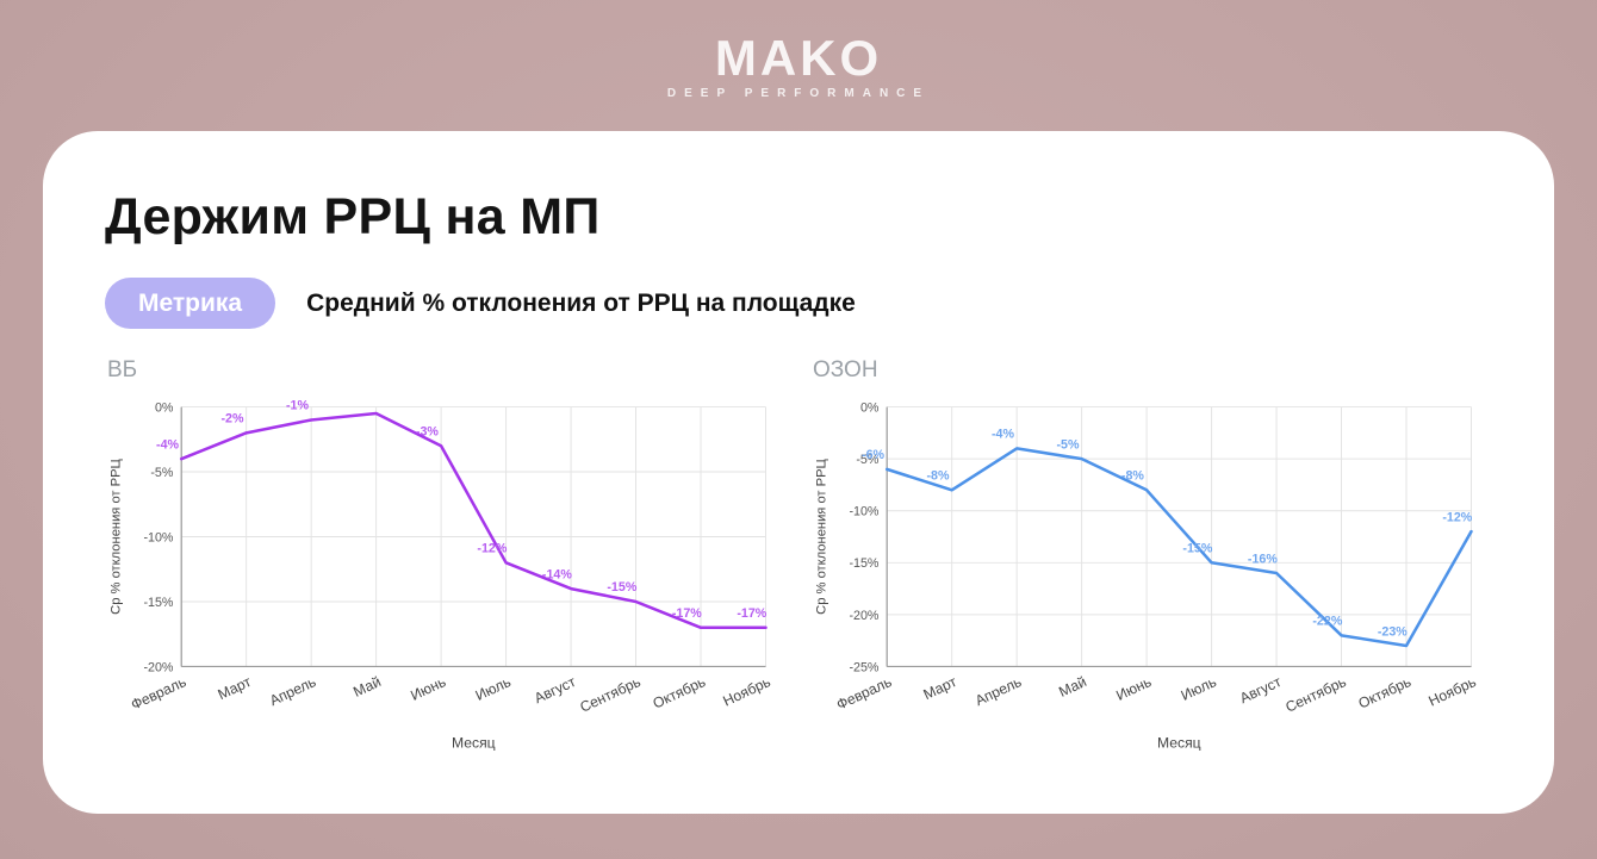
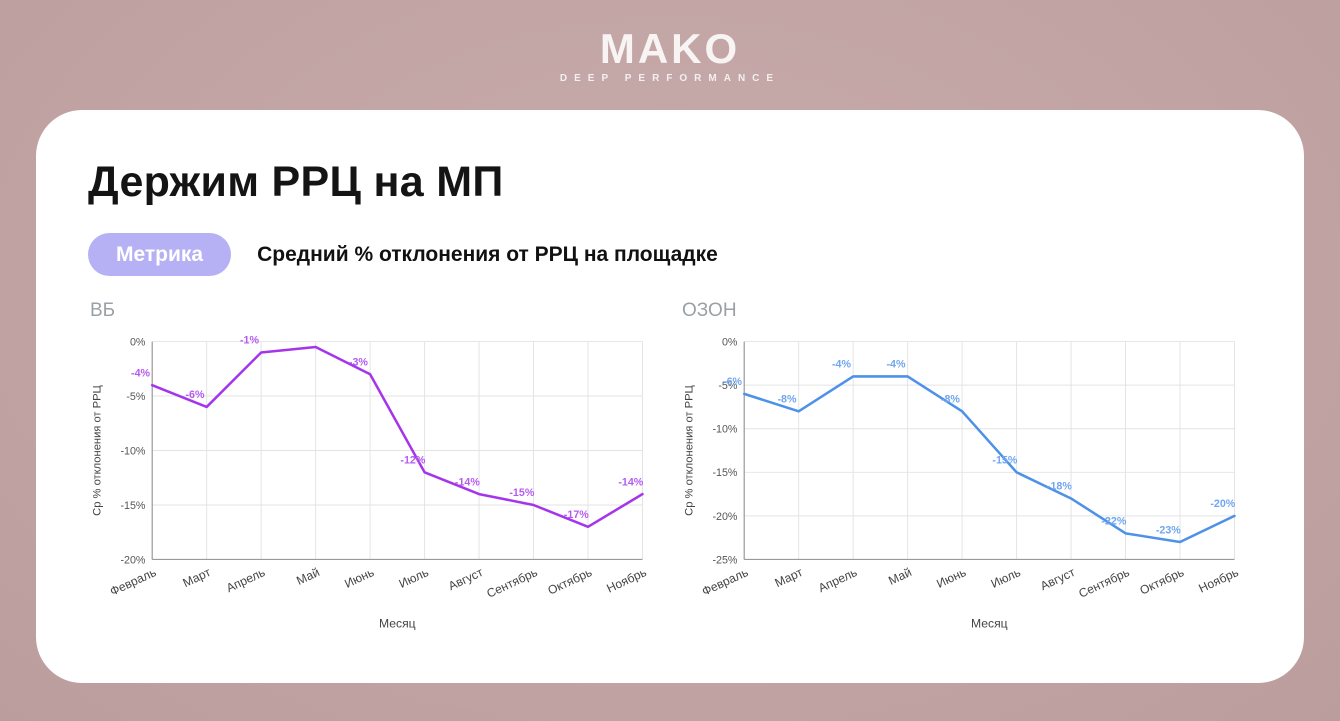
ВБ/Март: -2% -> -6%
ВБ/Ноябрь: -17% -> -14%
ОЗОН/Май: -5% -> -4%
ОЗОН/Август: -16% -> -18%
ОЗОН/Ноябрь: -12% -> -20%
